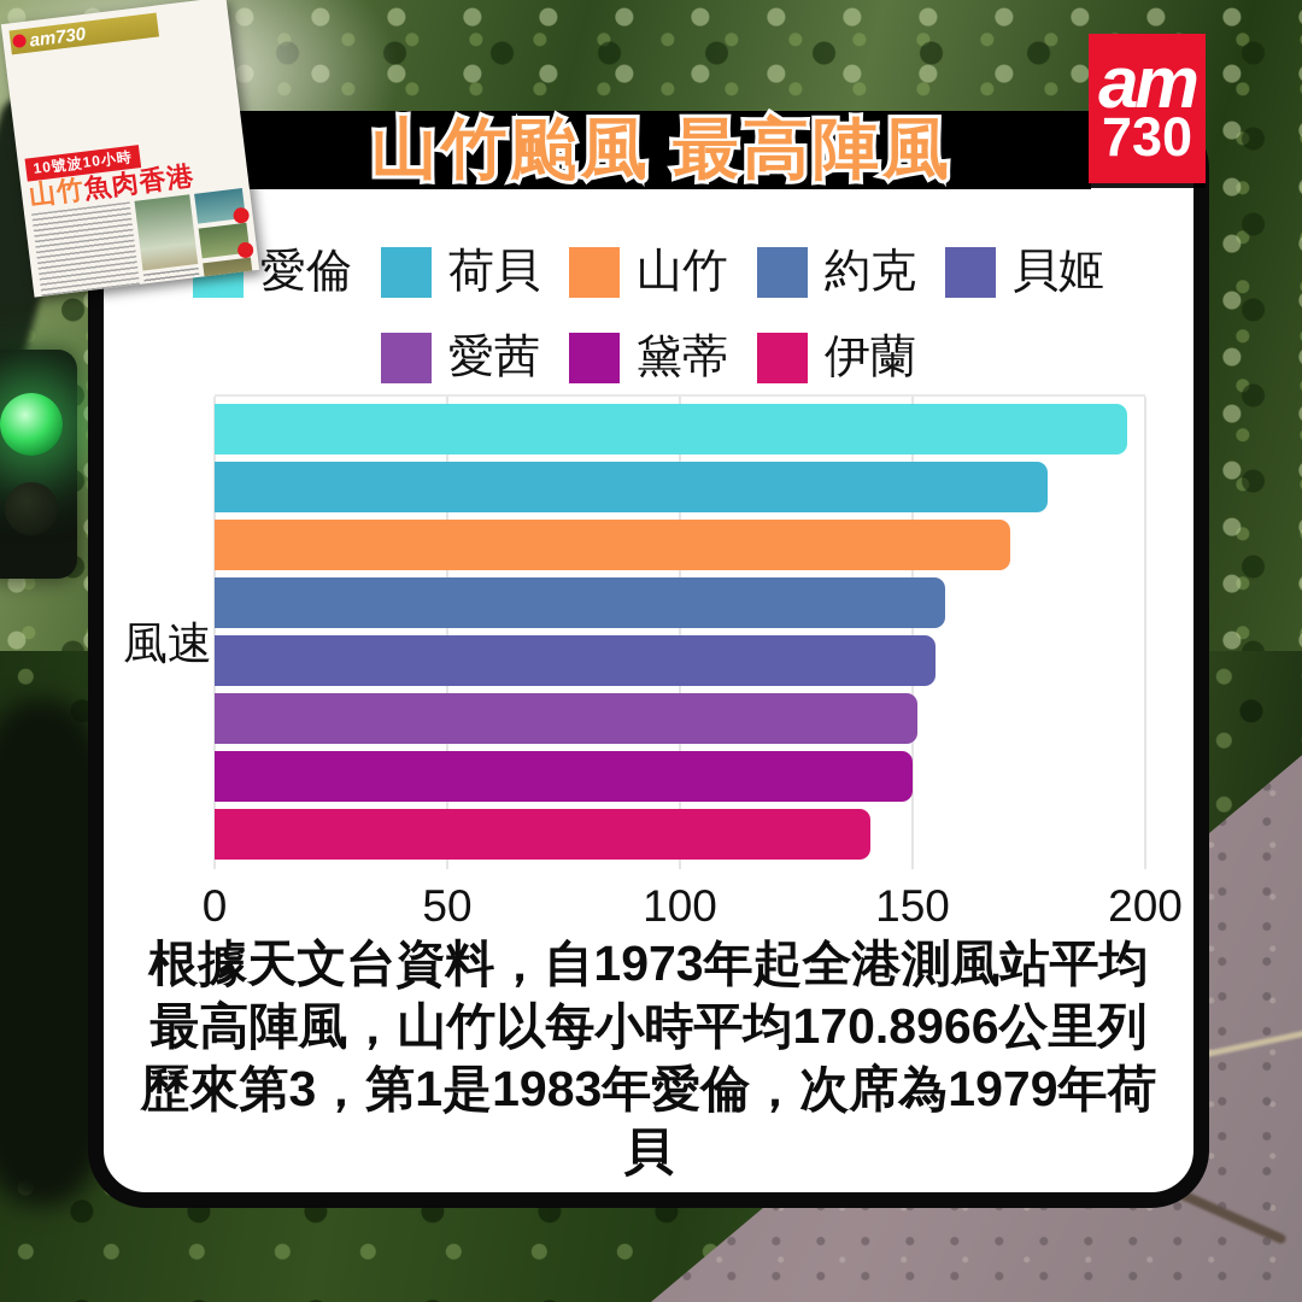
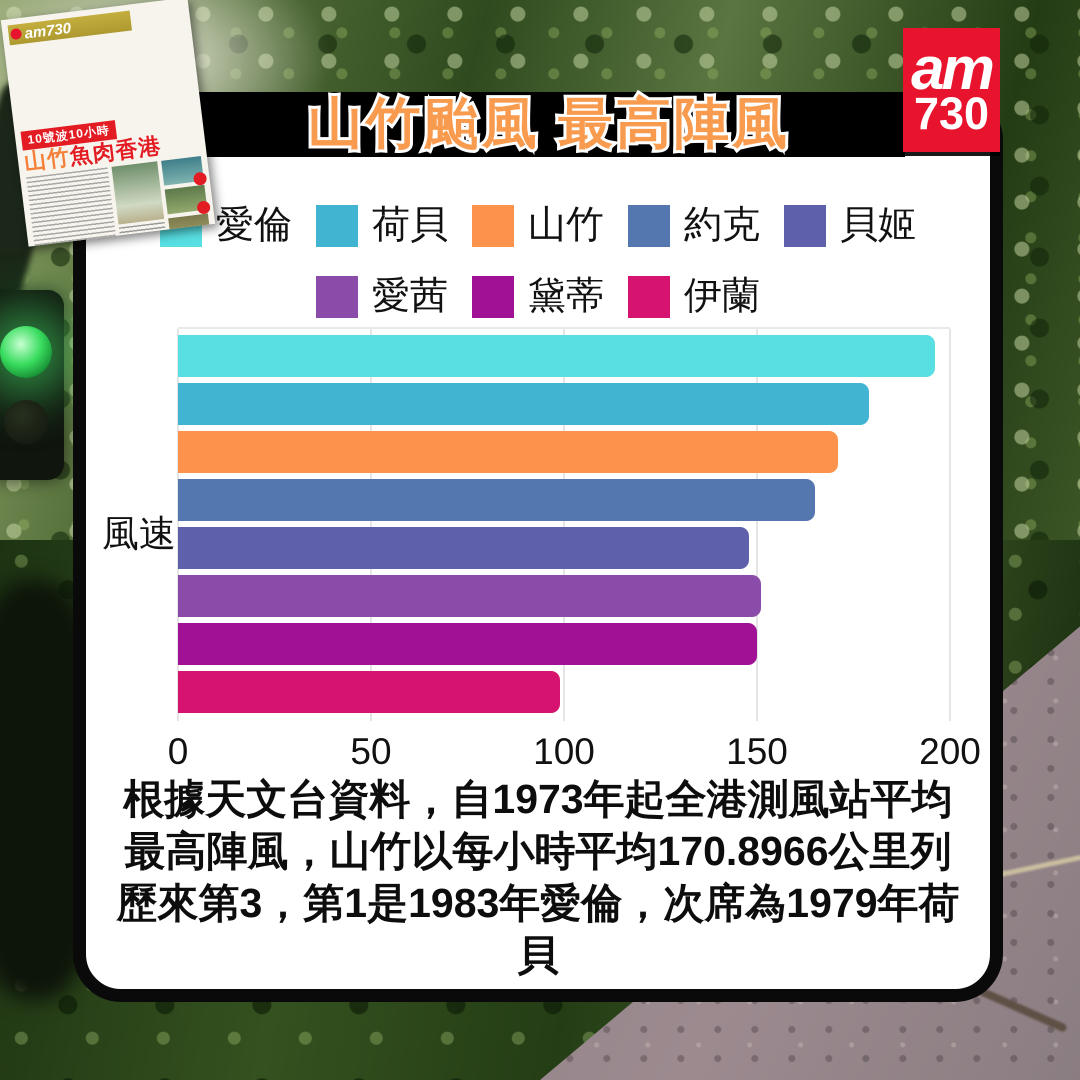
約克: 157 -> 165
貝姬: 155 -> 148
伊蘭: 141 -> 99
